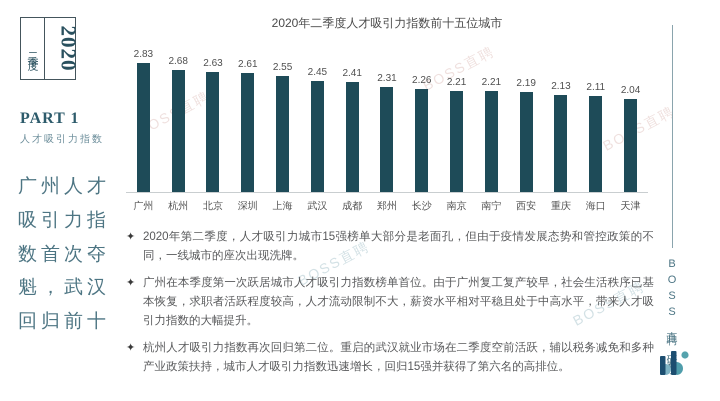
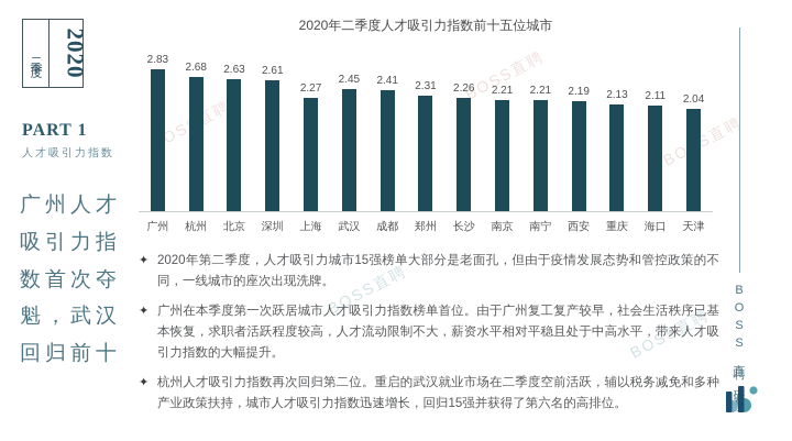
上海: 2.55 -> 2.27
